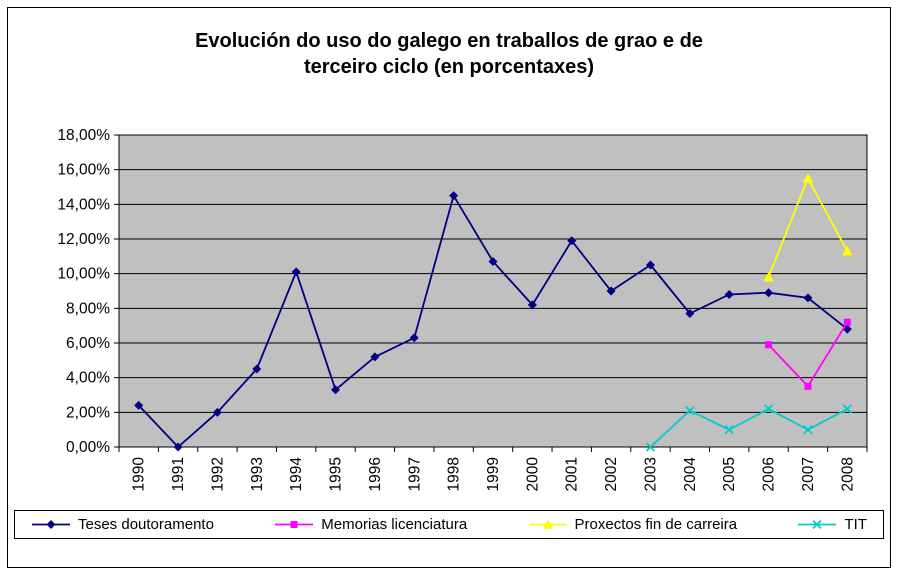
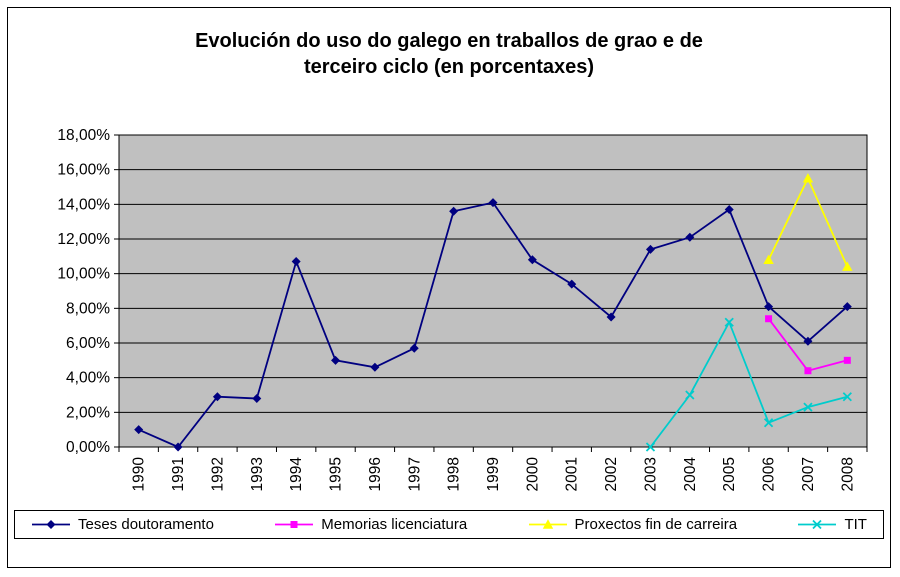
Teses doutoramento/1990: 2,4% -> 1,0%
Teses doutoramento/1992: 2,0% -> 2,9%
Teses doutoramento/1993: 4,5% -> 2,8%
Teses doutoramento/1994: 10,1% -> 10,7%
Teses doutoramento/1995: 3,3% -> 5,0%
Teses doutoramento/1996: 5,2% -> 4,6%
Teses doutoramento/1997: 6,3% -> 5,7%
Teses doutoramento/1998: 14,5% -> 13,6%
Teses doutoramento/1999: 10,7% -> 14,1%
Teses doutoramento/2000: 8,2% -> 10,8%
Teses doutoramento/2001: 11,9% -> 9,4%
Teses doutoramento/2002: 9,0% -> 7,5%
Teses doutoramento/2003: 10,5% -> 11,4%
Teses doutoramento/2004: 7,7% -> 12,1%
TIT/2004: 2,1% -> 3,0%
Teses doutoramento/2005: 8,8% -> 13,7%
TIT/2005: 1,0% -> 7,2%
Teses doutoramento/2006: 8,9% -> 8,1%
Memorias licenciatura/2006: 5,9% -> 7,4%
Proxectos fin de carreira/2006: 9,8% -> 10,8%
TIT/2006: 2,2% -> 1,4%
Teses doutoramento/2007: 8,6% -> 6,1%
Memorias licenciatura/2007: 3,5% -> 4,4%
TIT/2007: 1,0% -> 2,3%
Teses doutoramento/2008: 6,8% -> 8,1%
Memorias licenciatura/2008: 7,2% -> 5,0%
Proxectos fin de carreira/2008: 11,3% -> 10,4%
TIT/2008: 2,2% -> 2,9%
